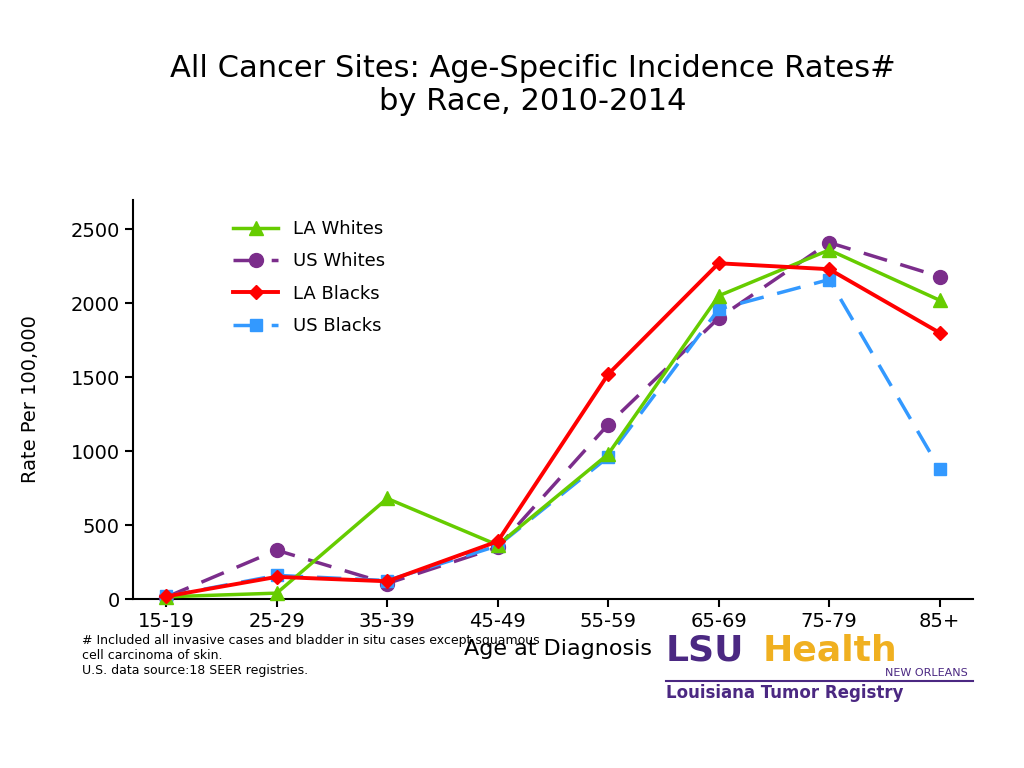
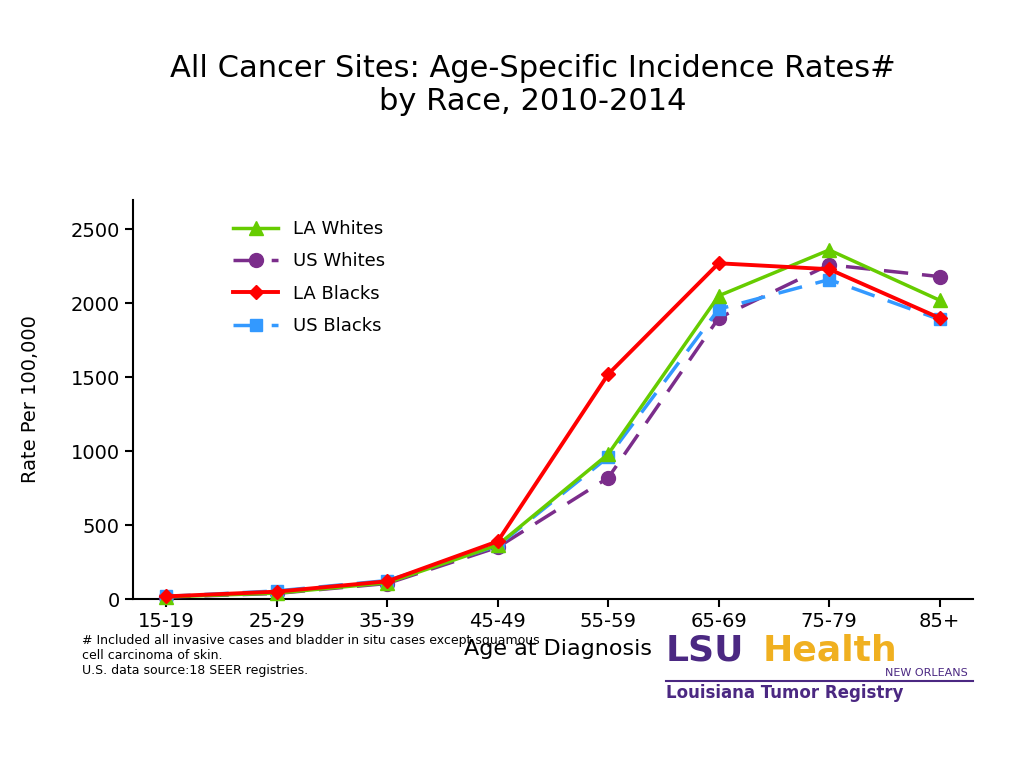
US Whites/25-29: 330 -> 40
LA Blacks/25-29: 150 -> 50
US Blacks/25-29: 160 -> 60
LA Whites/35-39: 680 -> 110
US Whites/55-59: 1180 -> 820
US Whites/75-79: 2410 -> 2260
LA Blacks/85+: 1800 -> 1900
US Blacks/85+: 880 -> 1890
